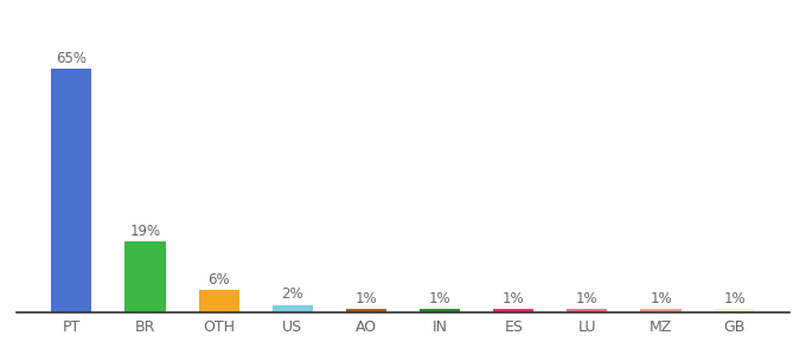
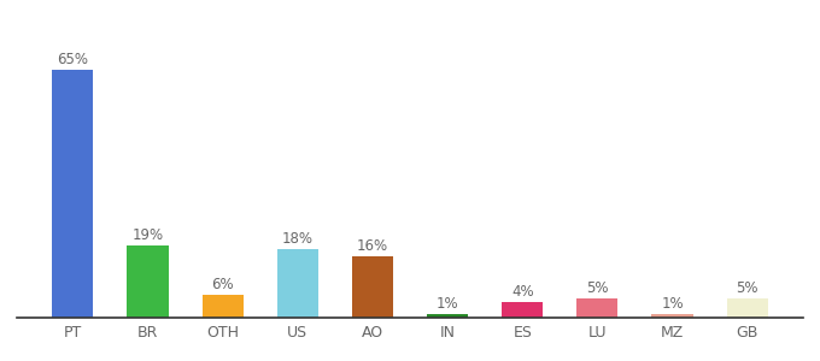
US: 2% -> 18%
AO: 1% -> 16%
ES: 1% -> 4%
LU: 1% -> 5%
GB: 1% -> 5%
